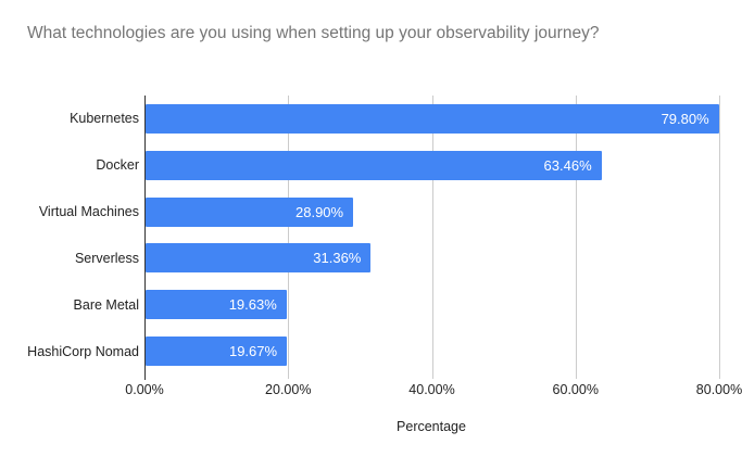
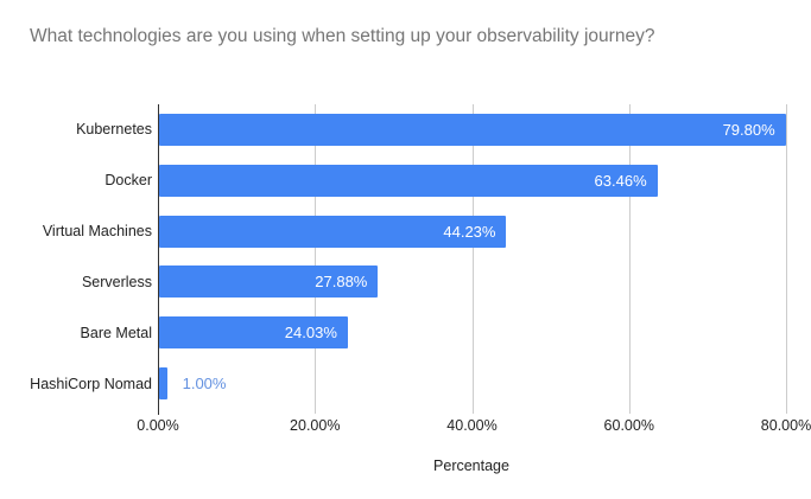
Virtual Machines: 28.90% -> 44.23%
Serverless: 31.36% -> 27.88%
Bare Metal: 19.63% -> 24.03%
HashiCorp Nomad: 19.67% -> 1.00%
